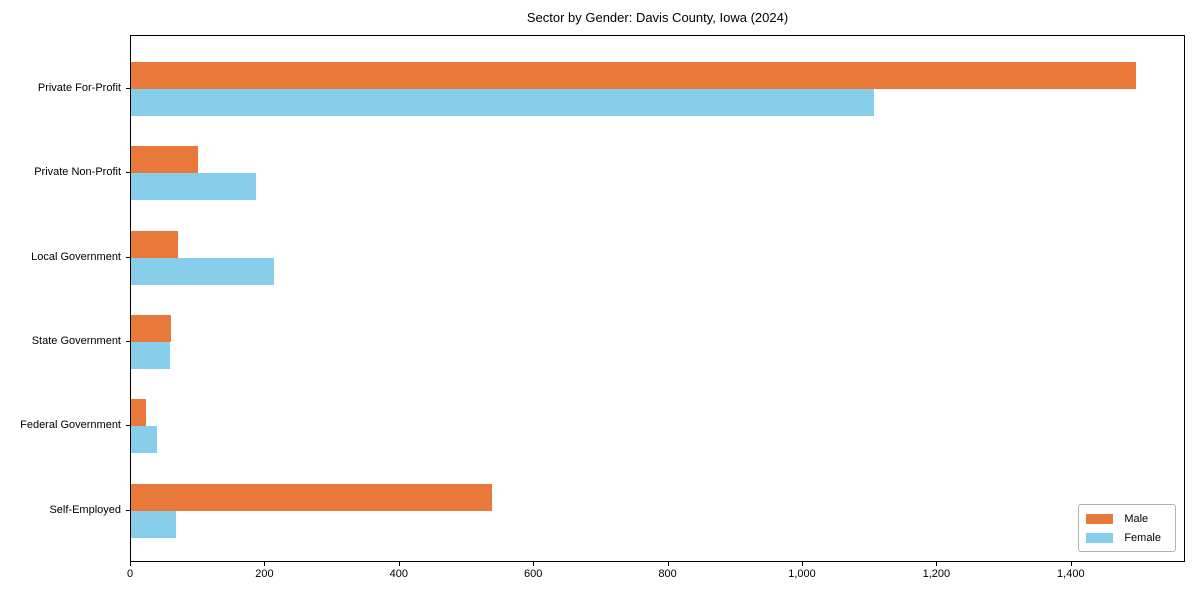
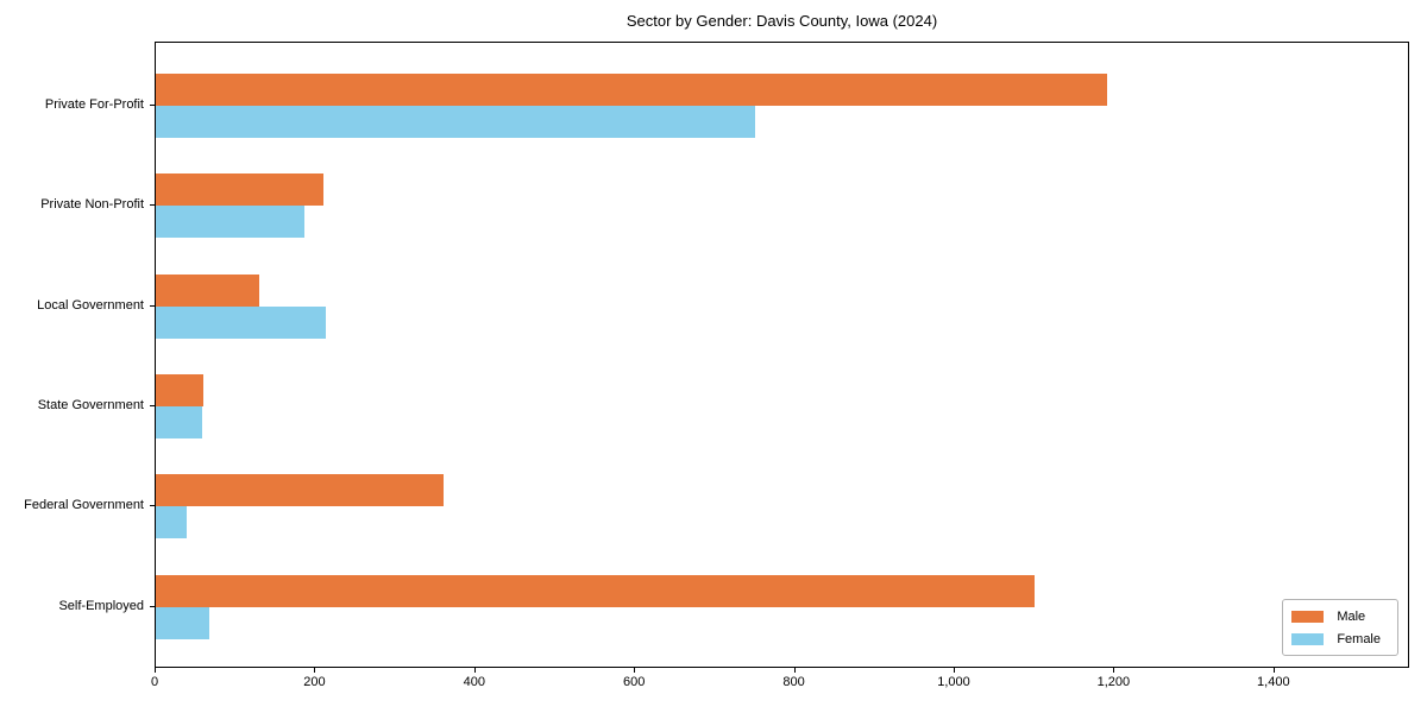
Male/Private For-Profit: 1500 -> 1190
Female/Private For-Profit: 1100 -> 750
Male/Private Non-Profit: 100 -> 210
Male/Local Government: 70 -> 130
Male/Federal Government: 20 -> 360
Male/Self-Employed: 540 -> 1100
